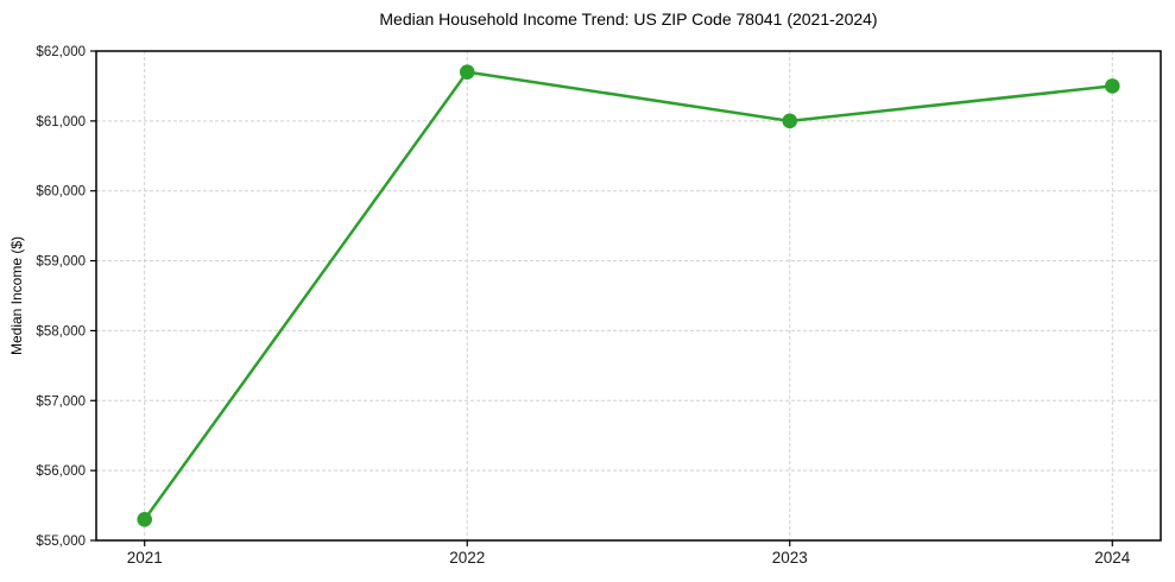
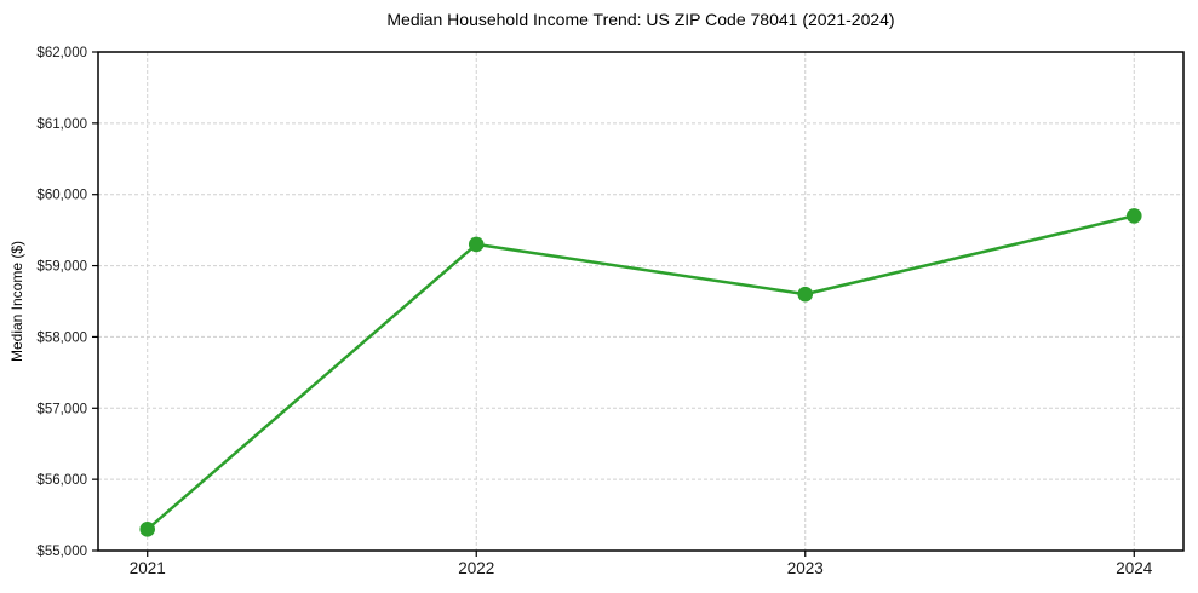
2022: $61700 -> $59300
2023: $61000 -> $58600
2024: $61500 -> $59700
